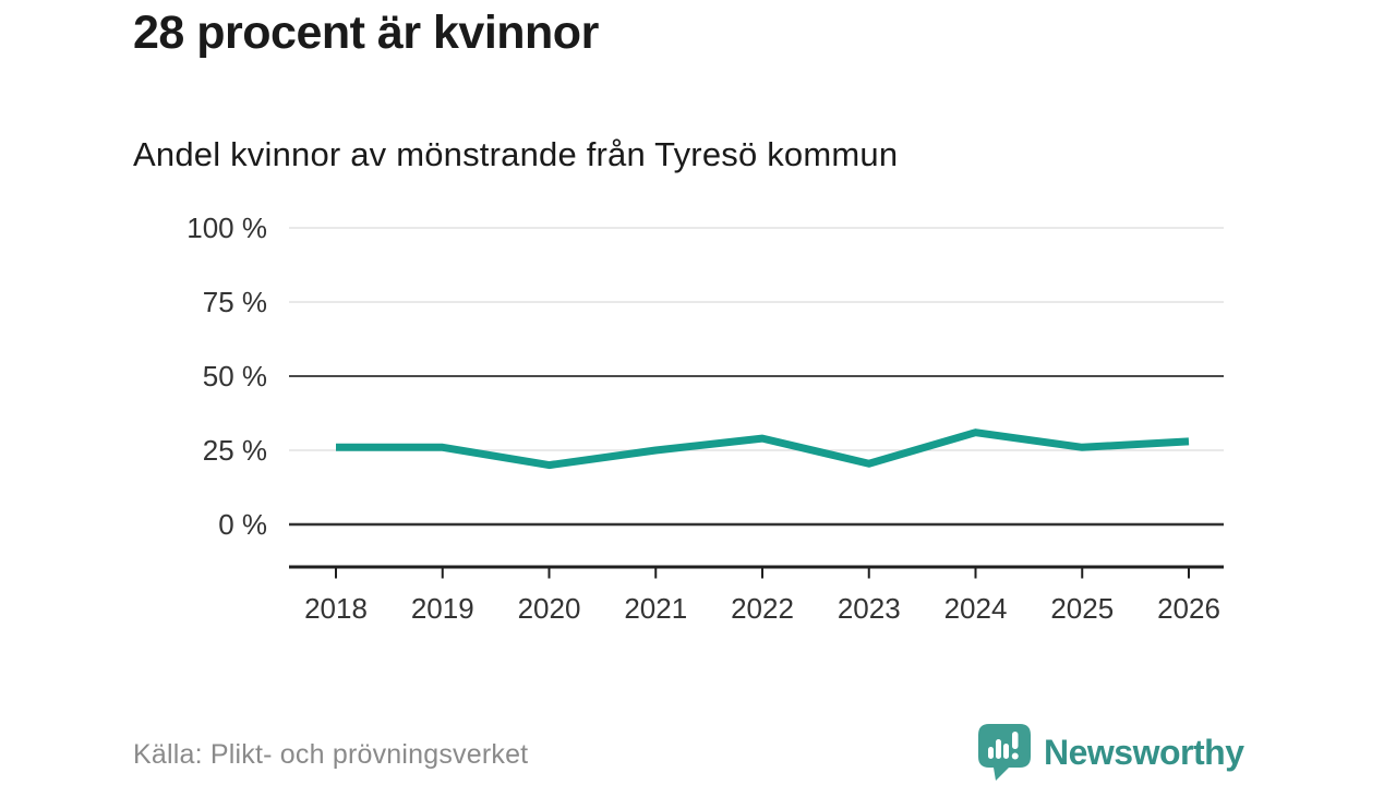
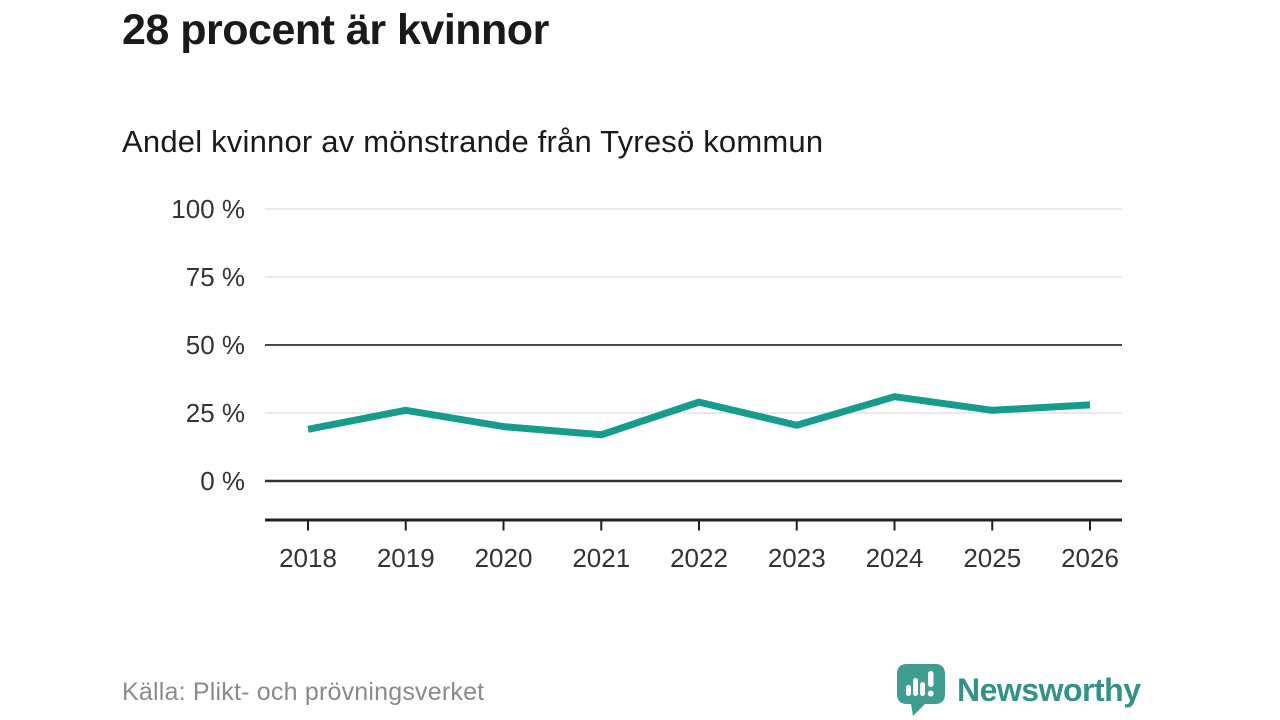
2018: 26% -> 19%
2021: 25% -> 17%
